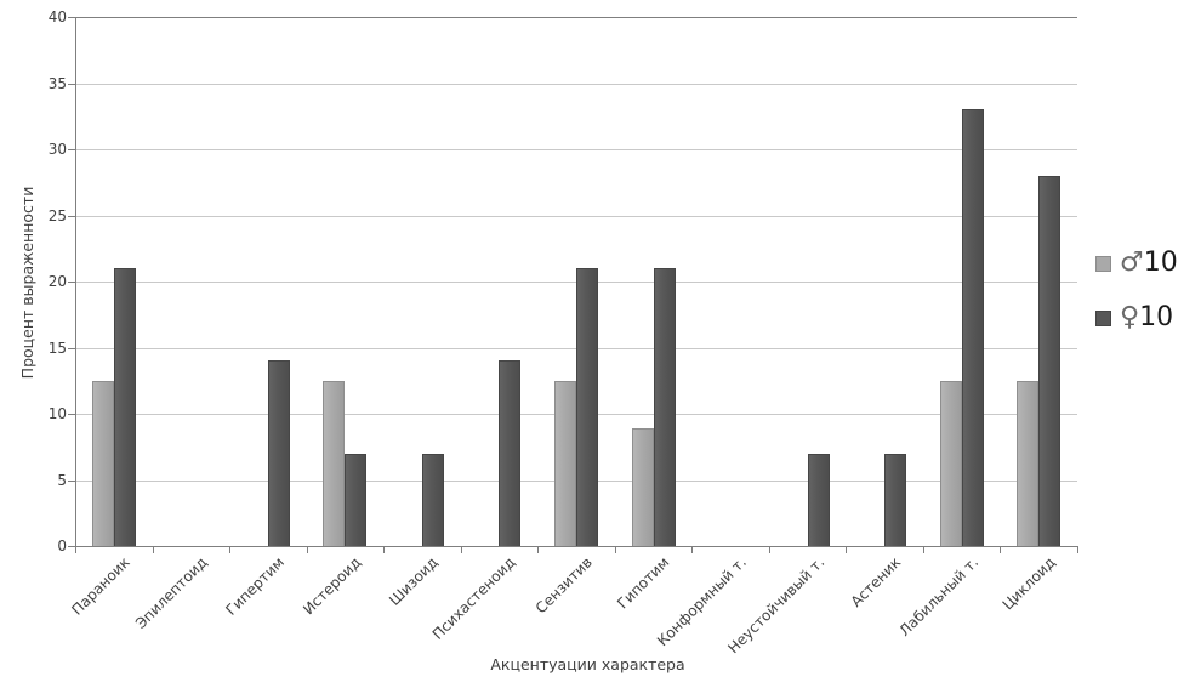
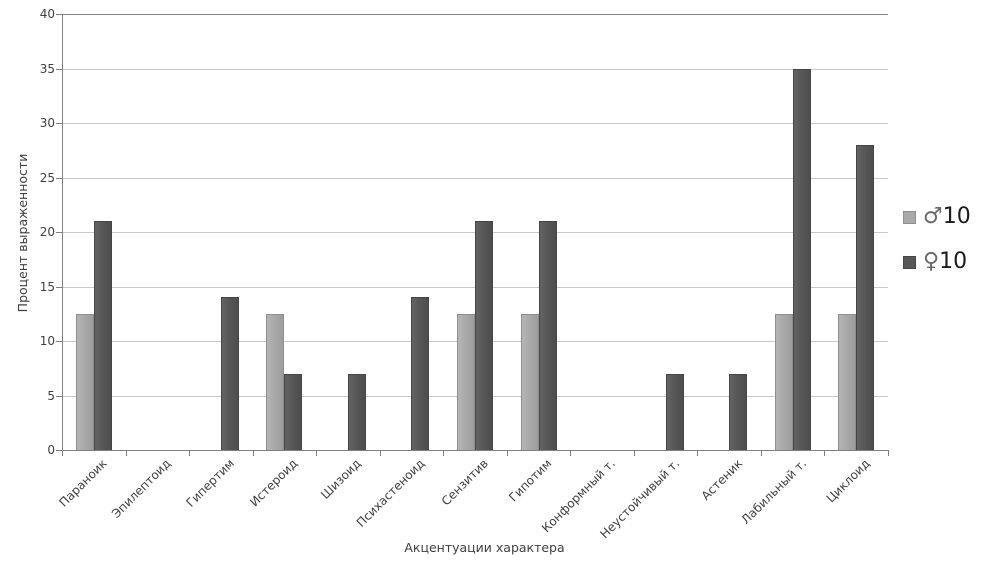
♂10/Гипотим: 8.9 -> 12.5
♀10/Лабильный т.: 33 -> 35
